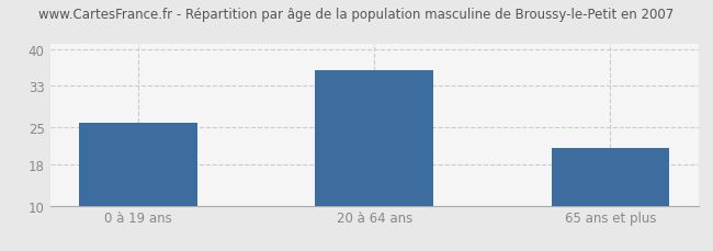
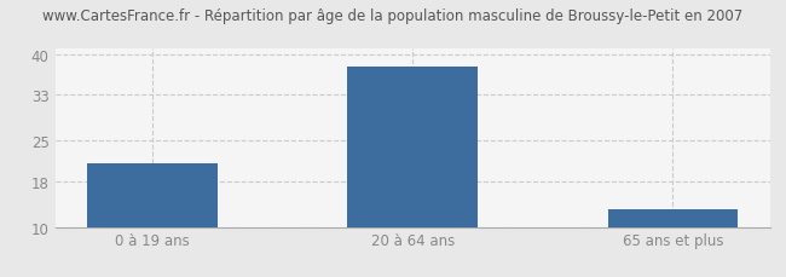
0 à 19 ans: 26 -> 21
20 à 64 ans: 36 -> 38
65 ans et plus: 21 -> 13
